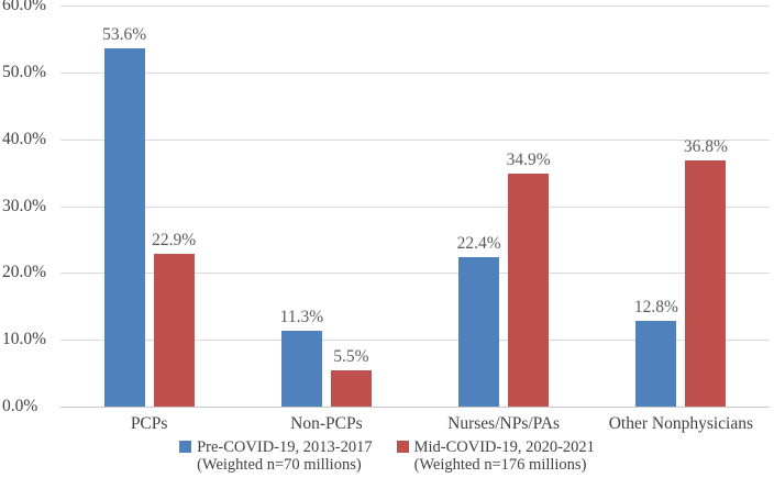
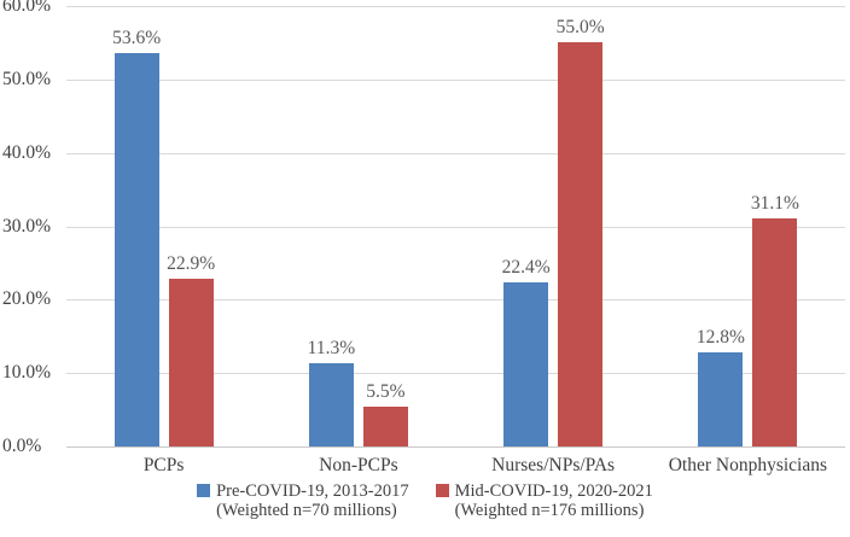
Mid-COVID-19, 2020-2021/Nurses/NPs/PAs: 34.9% -> 55.0%
Mid-COVID-19, 2020-2021/Other Nonphysicians: 36.8% -> 31.1%
